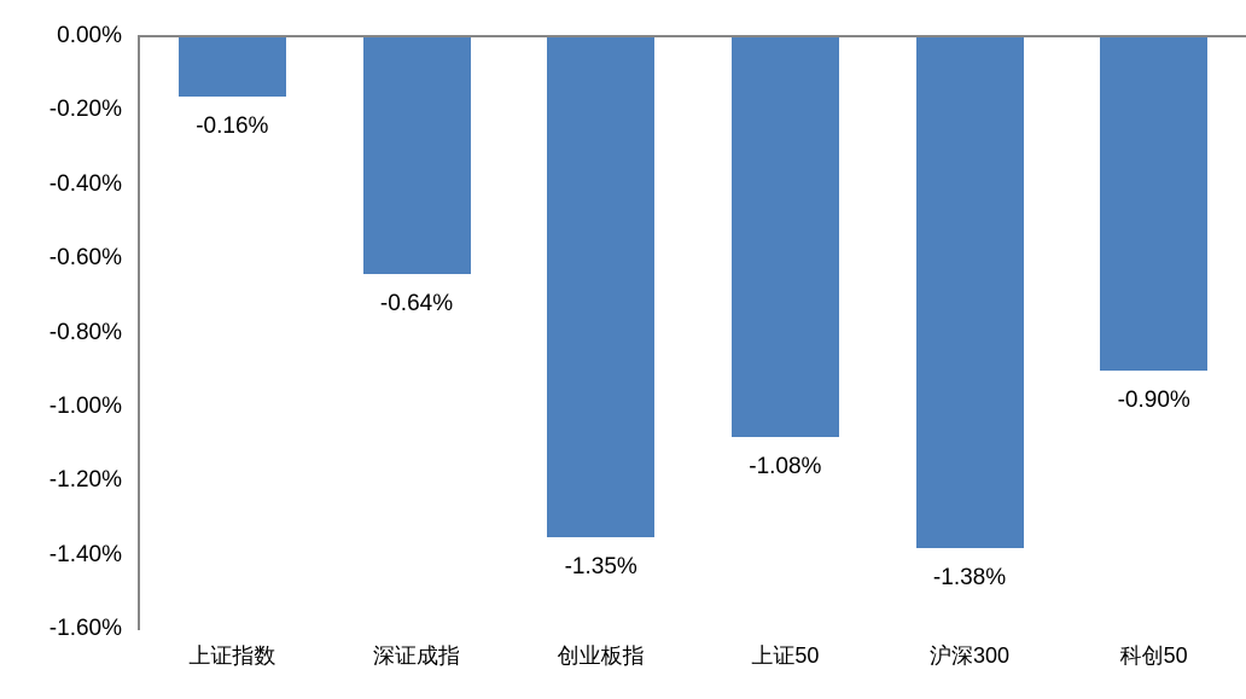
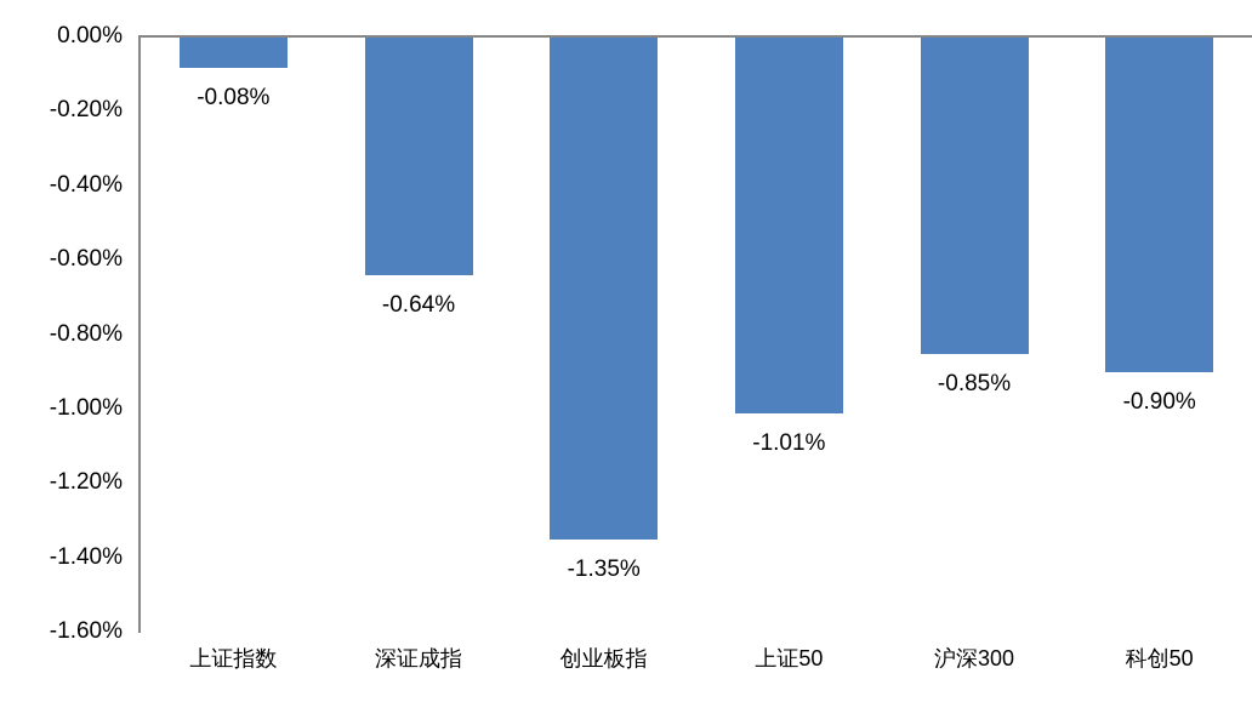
上证指数: -0.16% -> -0.08%
上证50: -1.08% -> -1.01%
沪深300: -1.38% -> -0.85%
